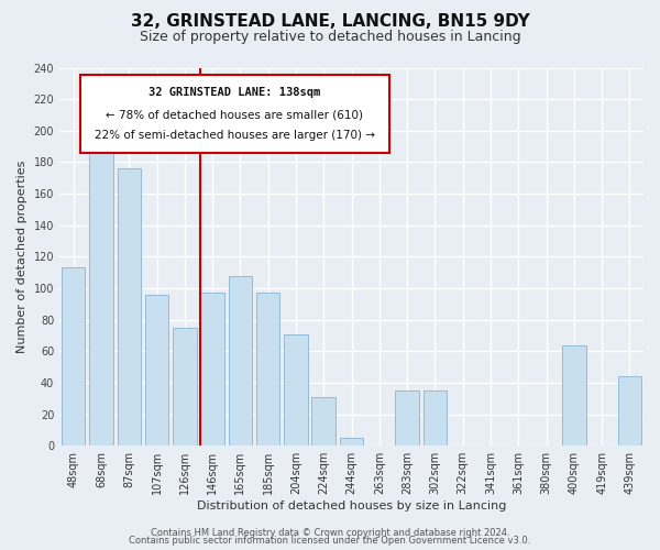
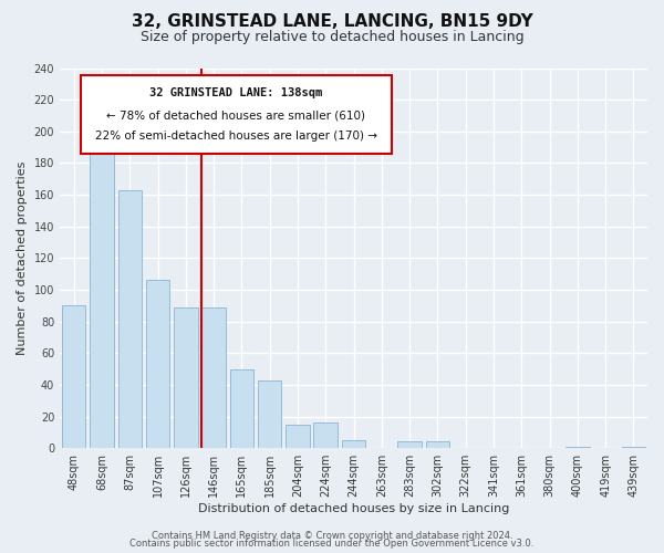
48sqm: 113 -> 90
87sqm: 176 -> 163
107sqm: 96 -> 106
126sqm: 75 -> 89
146sqm: 97 -> 89
165sqm: 108 -> 50
185sqm: 97 -> 43
204sqm: 71 -> 15
224sqm: 31 -> 16
283sqm: 35 -> 4
302sqm: 35 -> 4
400sqm: 64 -> 1
439sqm: 44 -> 1
